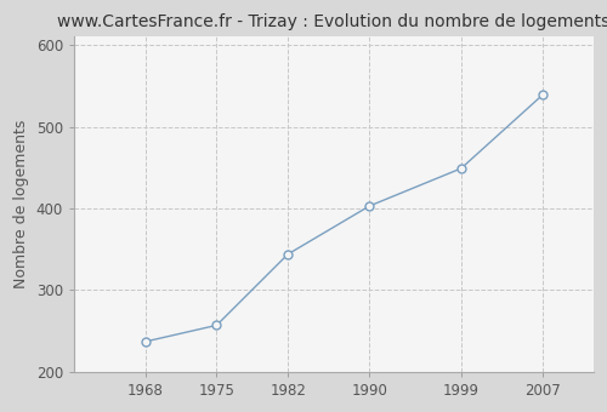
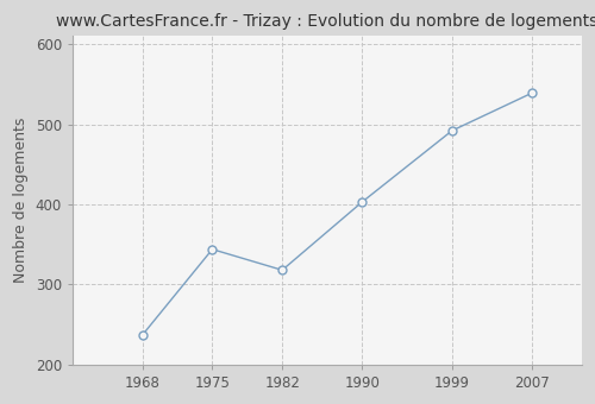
1975: 257 -> 344
1982: 344 -> 318
1999: 449 -> 492
